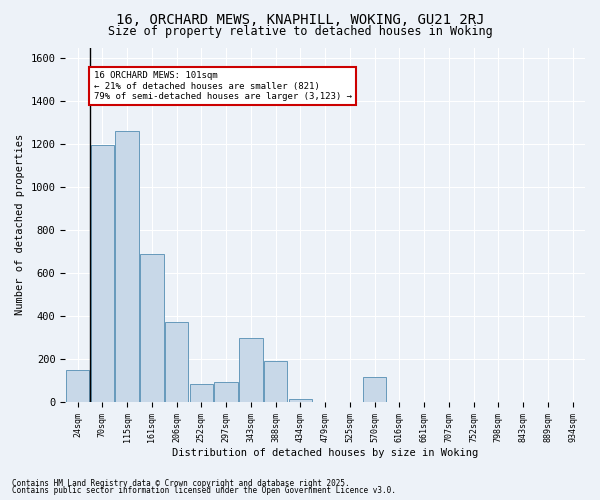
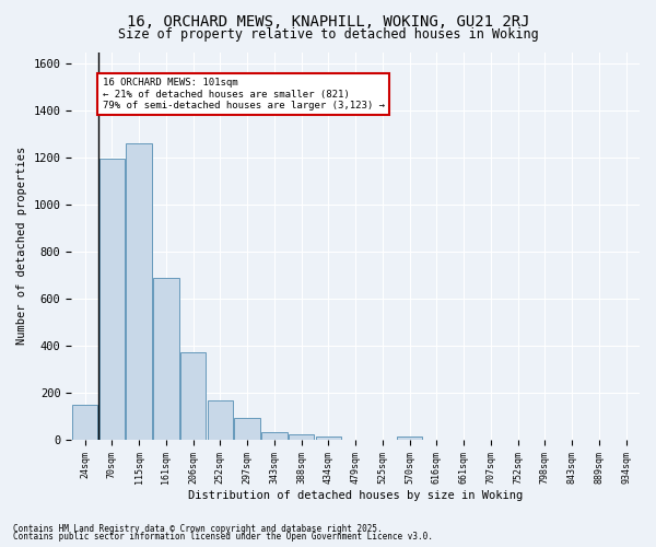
252sqm: 85 -> 170
343sqm: 300 -> 35
388sqm: 190 -> 25
570sqm: 115 -> 15
